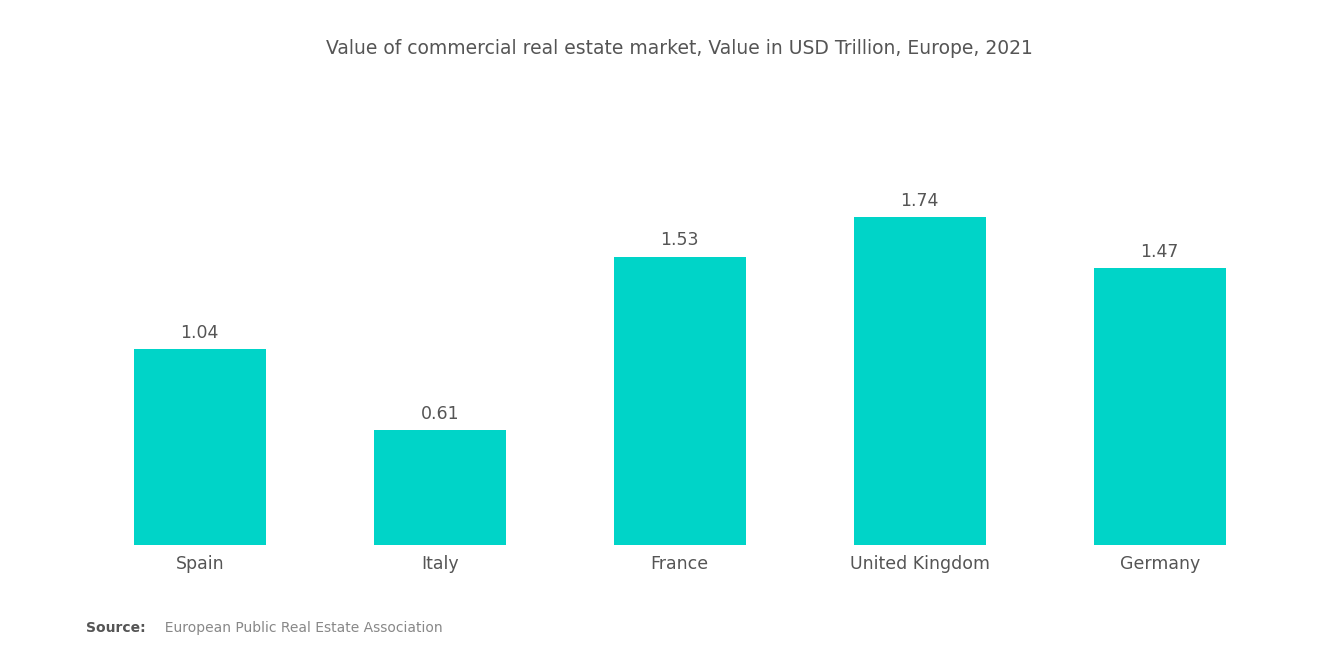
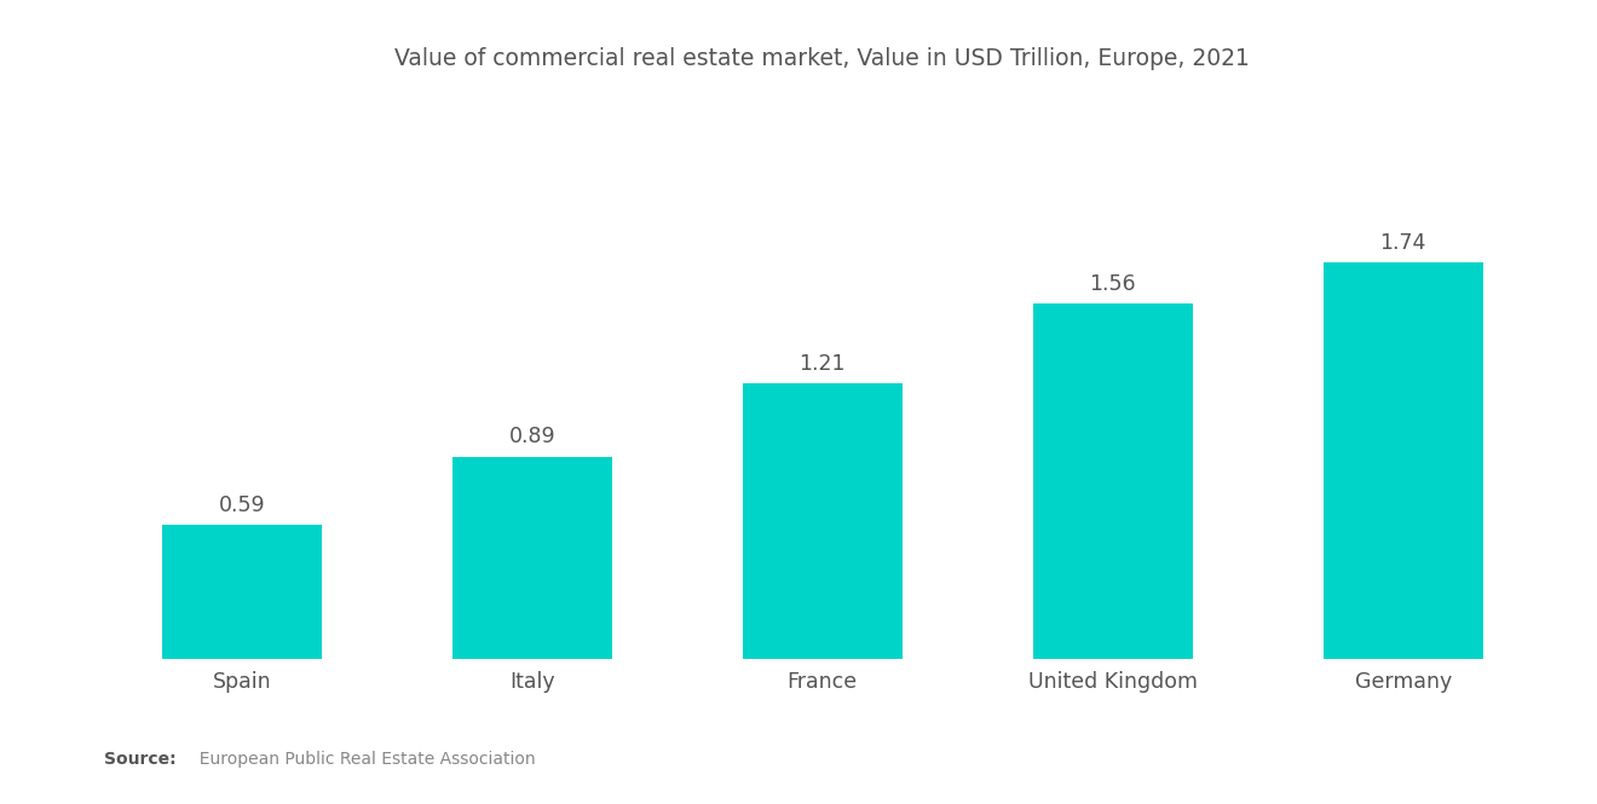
Spain: 1.04 -> 0.59
Italy: 0.61 -> 0.89
France: 1.53 -> 1.21
United Kingdom: 1.74 -> 1.56
Germany: 1.47 -> 1.74
